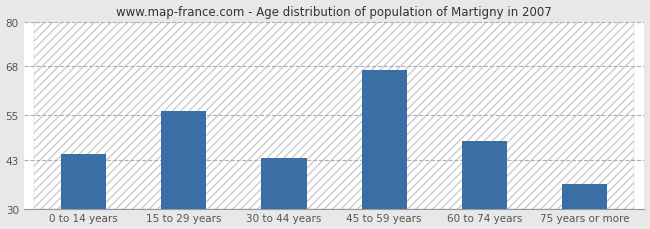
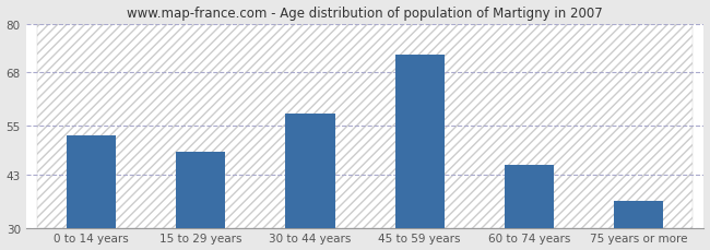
0 to 14 years: 44.5 -> 52.5
15 to 29 years: 56.0 -> 48.5
30 to 44 years: 43.5 -> 58.0
45 to 59 years: 67.0 -> 72.5
60 to 74 years: 48.0 -> 45.5
